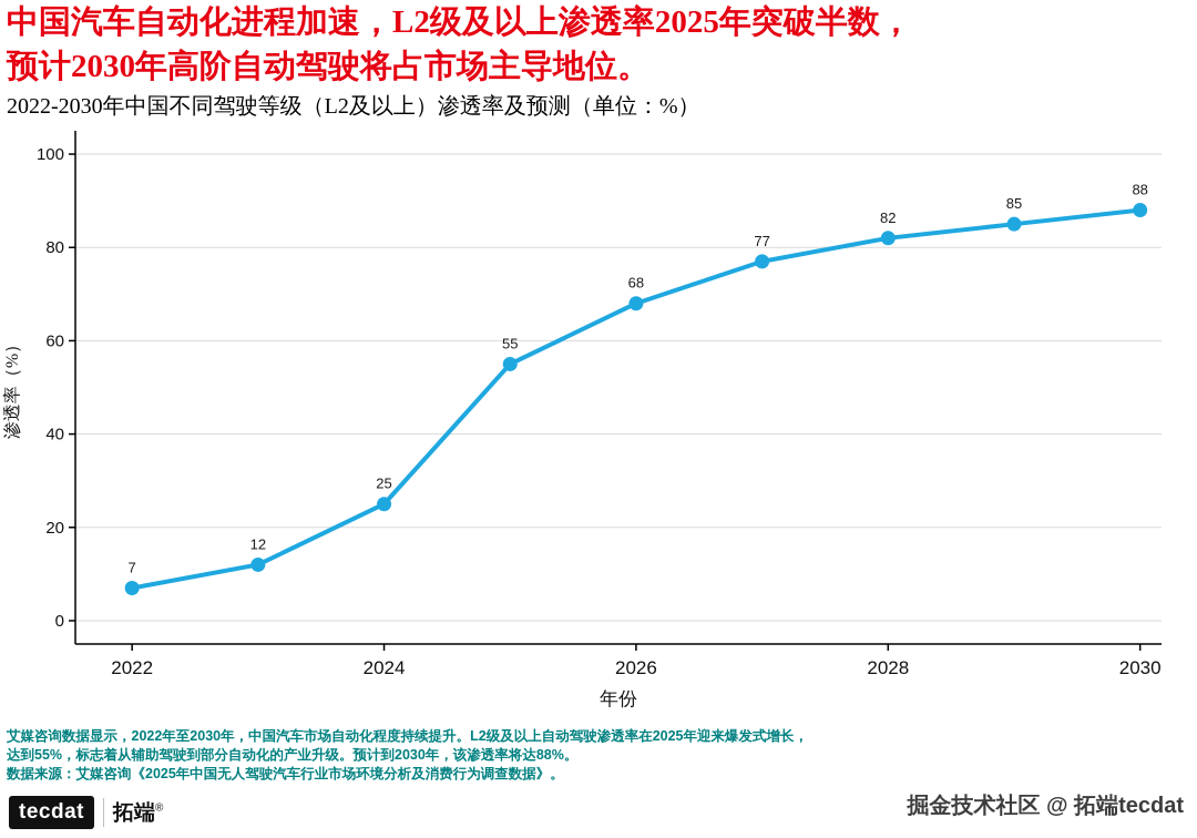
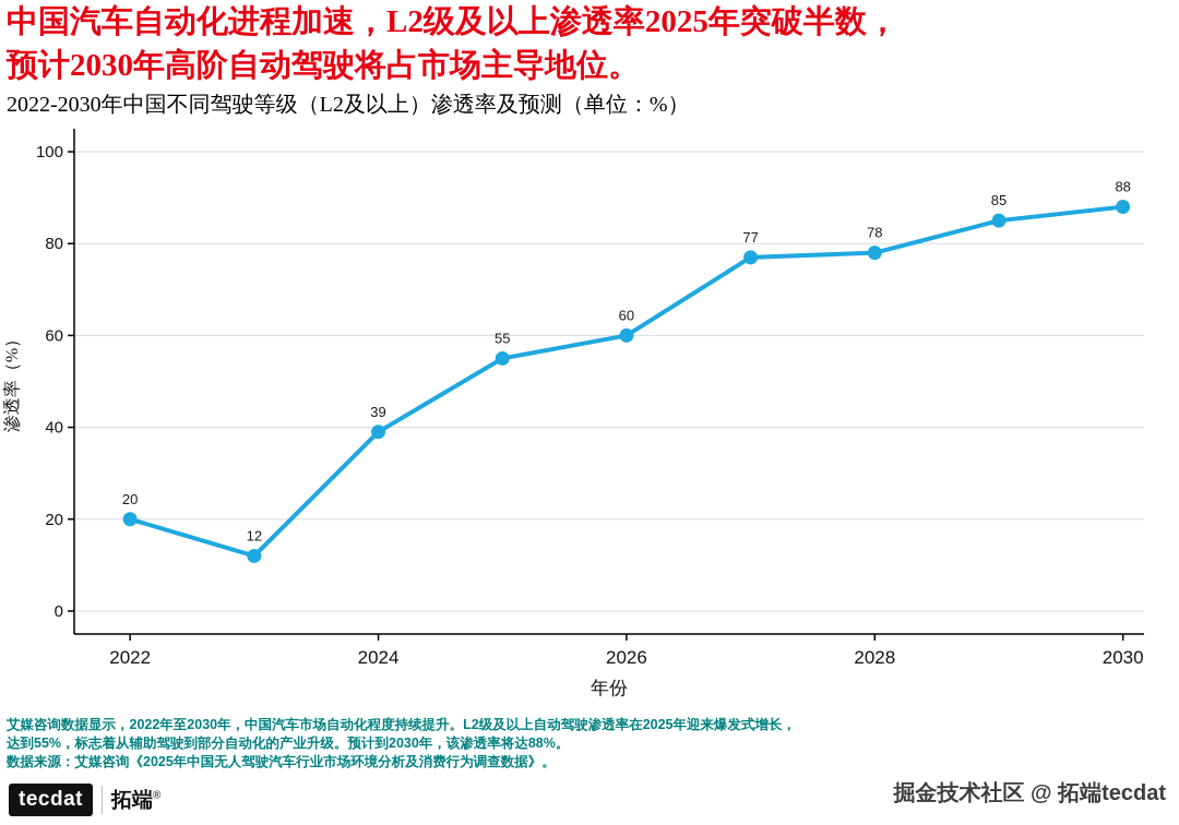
2022: 7 -> 20
2024: 25 -> 39
2026: 68 -> 60
2028: 82 -> 78
